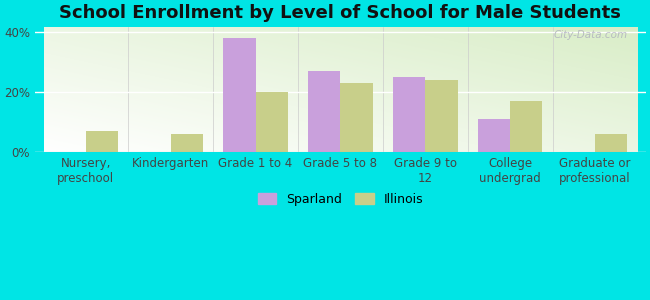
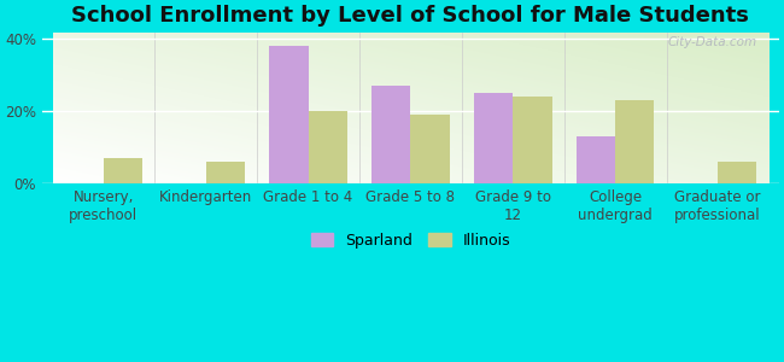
Illinois/Grade 5 to 8: 23% -> 19%
Sparland/College undergrad: 11% -> 13%
Illinois/College undergrad: 17% -> 23%
